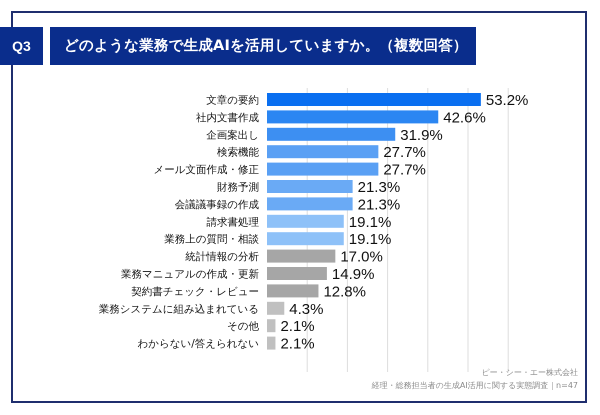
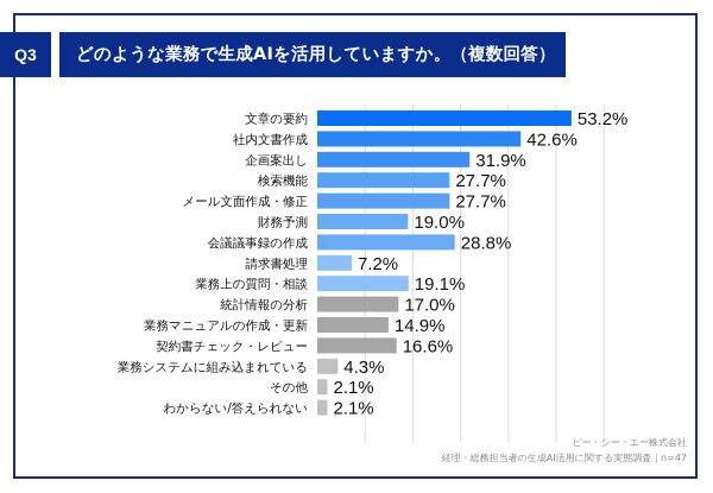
財務予測: 21.3% -> 19.0%
会議議事録の作成: 21.3% -> 28.8%
請求書処理: 19.1% -> 7.2%
契約書チェック・レビュー: 12.8% -> 16.6%
